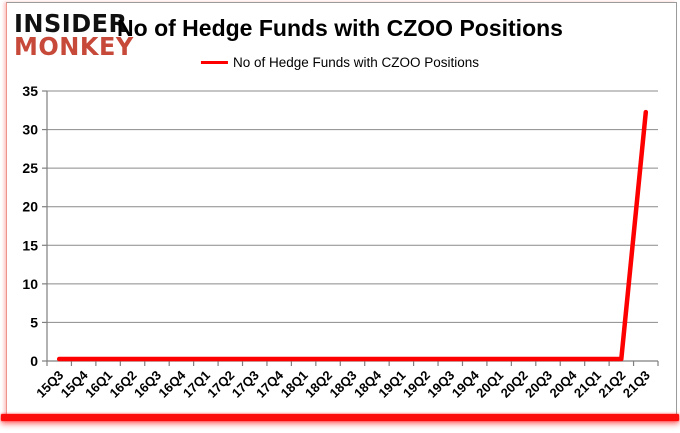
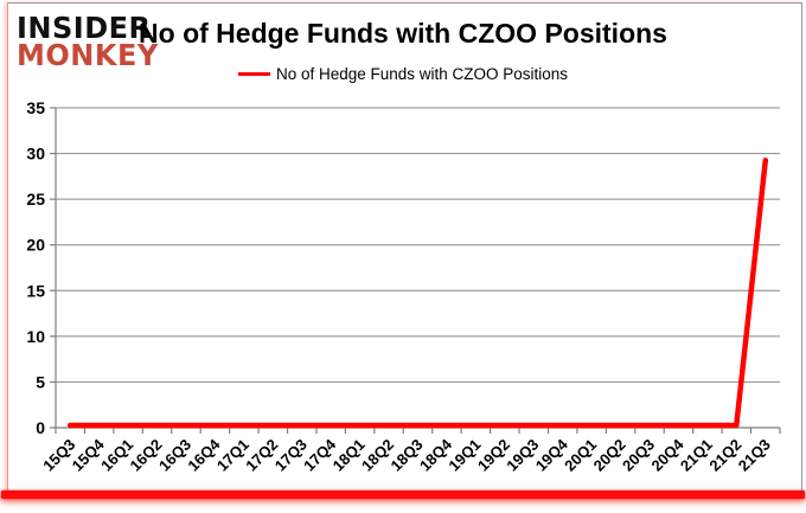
21Q3: 32 -> 29
